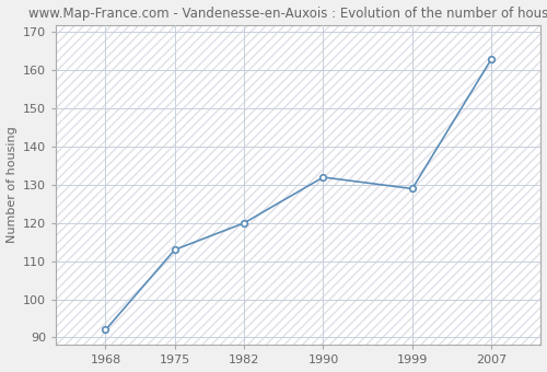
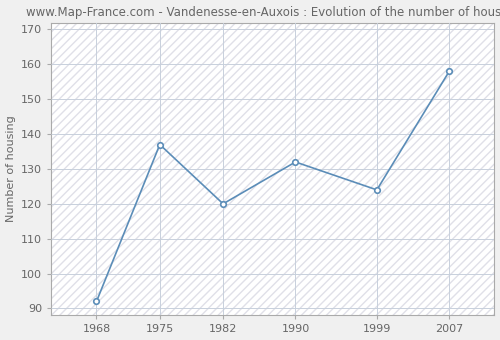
1975: 113 -> 137
1999: 129 -> 124
2007: 163 -> 158
